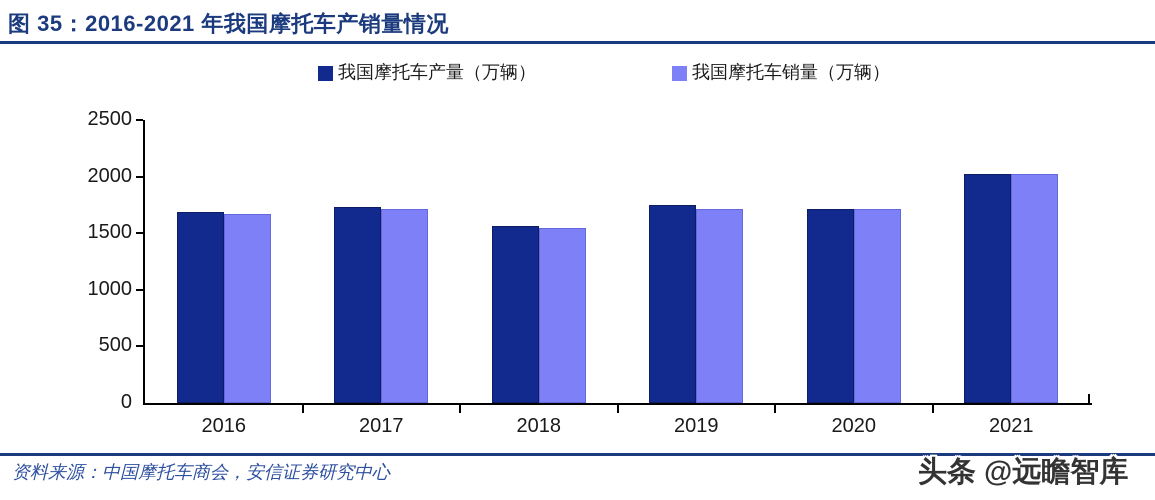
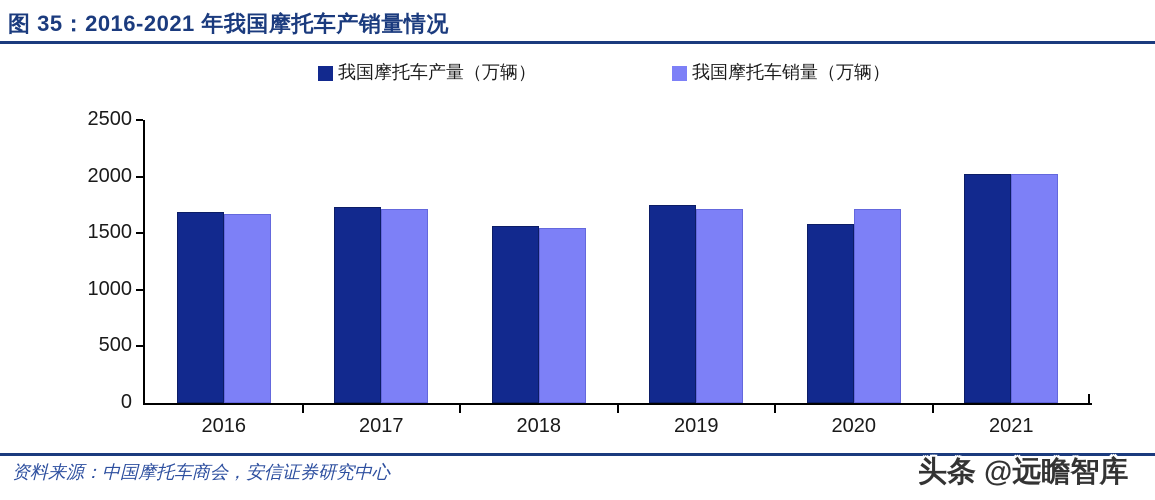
我国摩托车产量（万辆）/2020: 1710 -> 1580
